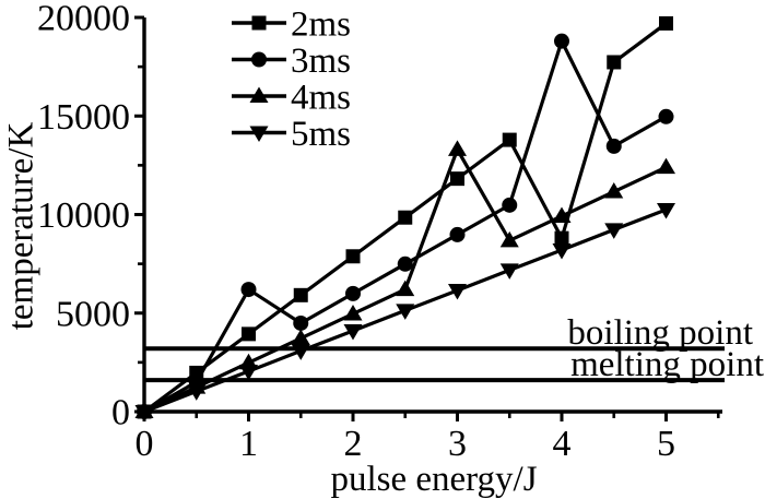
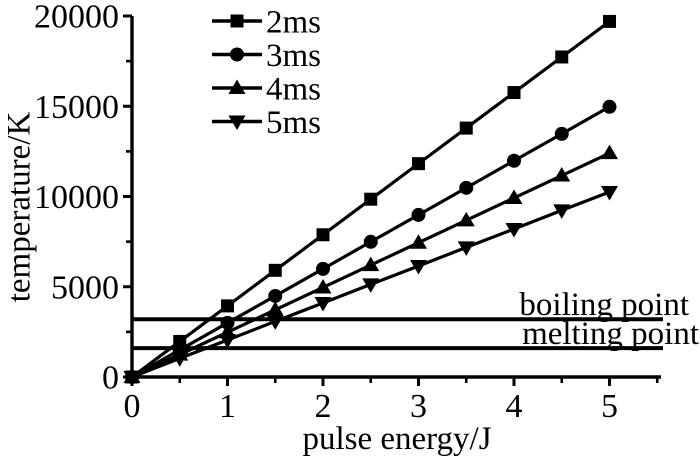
3ms/1: 6200 -> 3000
4ms/3: 13300 -> 7400
2ms/4: 8800 -> 15800
3ms/4: 18800 -> 12000
